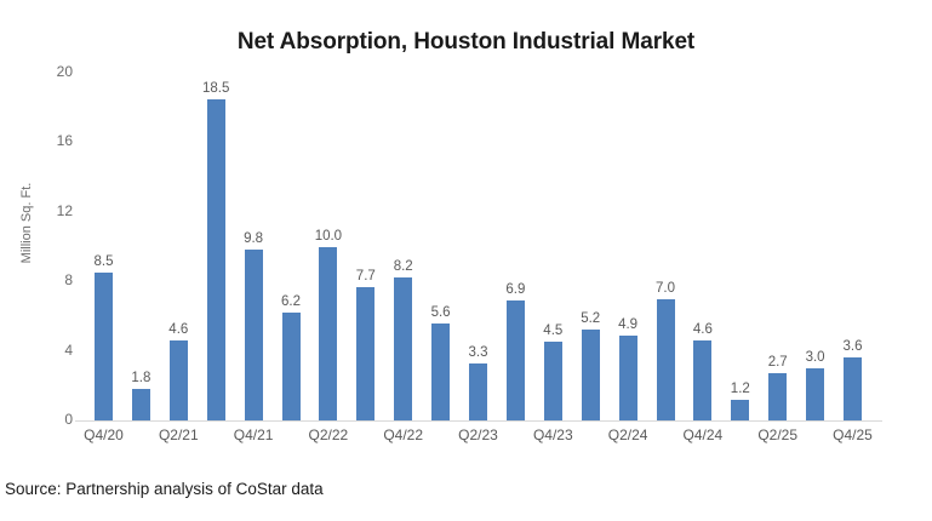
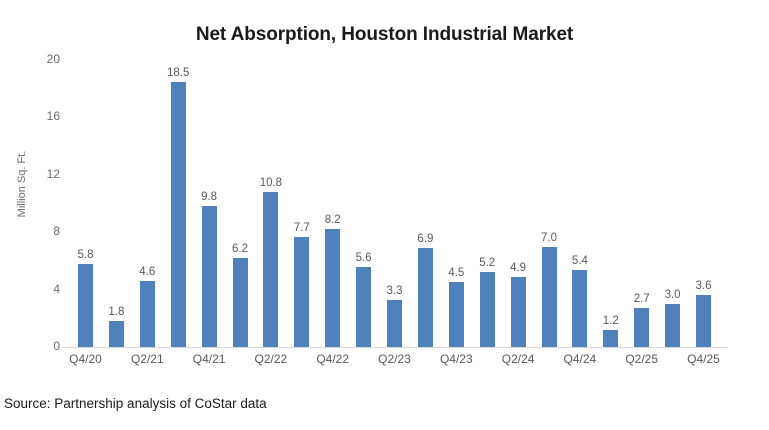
Q4/20: 8.5 -> 5.8
Q2/22: 10.0 -> 10.8
Q4/24: 4.6 -> 5.4
